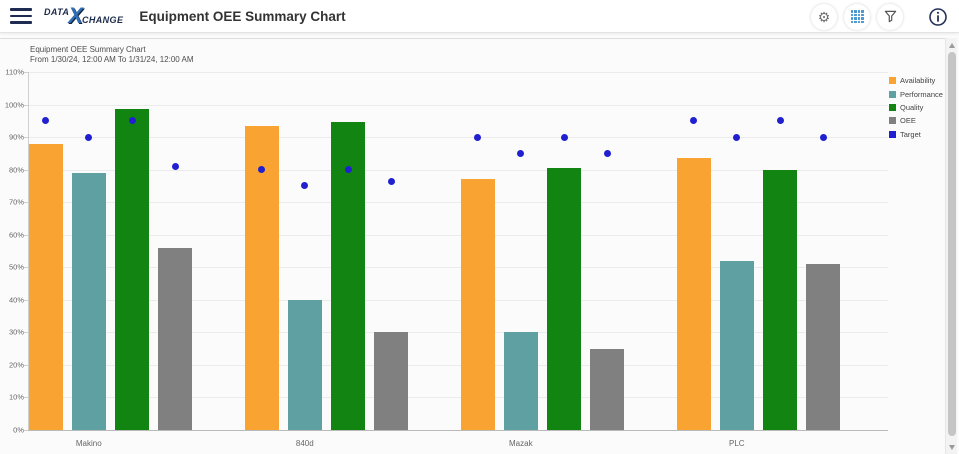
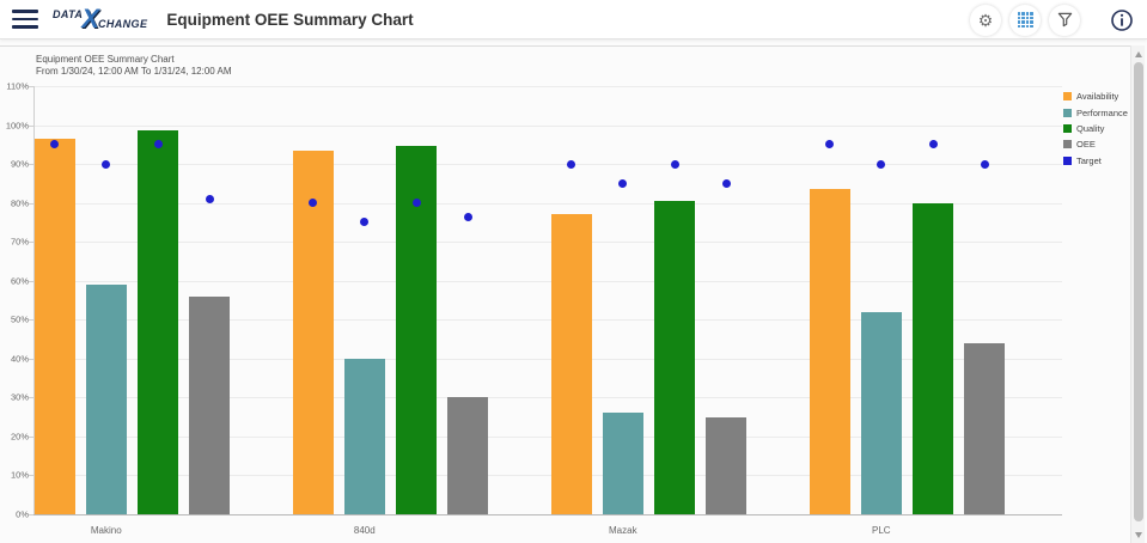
Availability/Makino: 88% -> 96%
Performance/Makino: 79% -> 59%
Performance/Mazak: 30% -> 26%
OEE/PLC: 51% -> 44%
